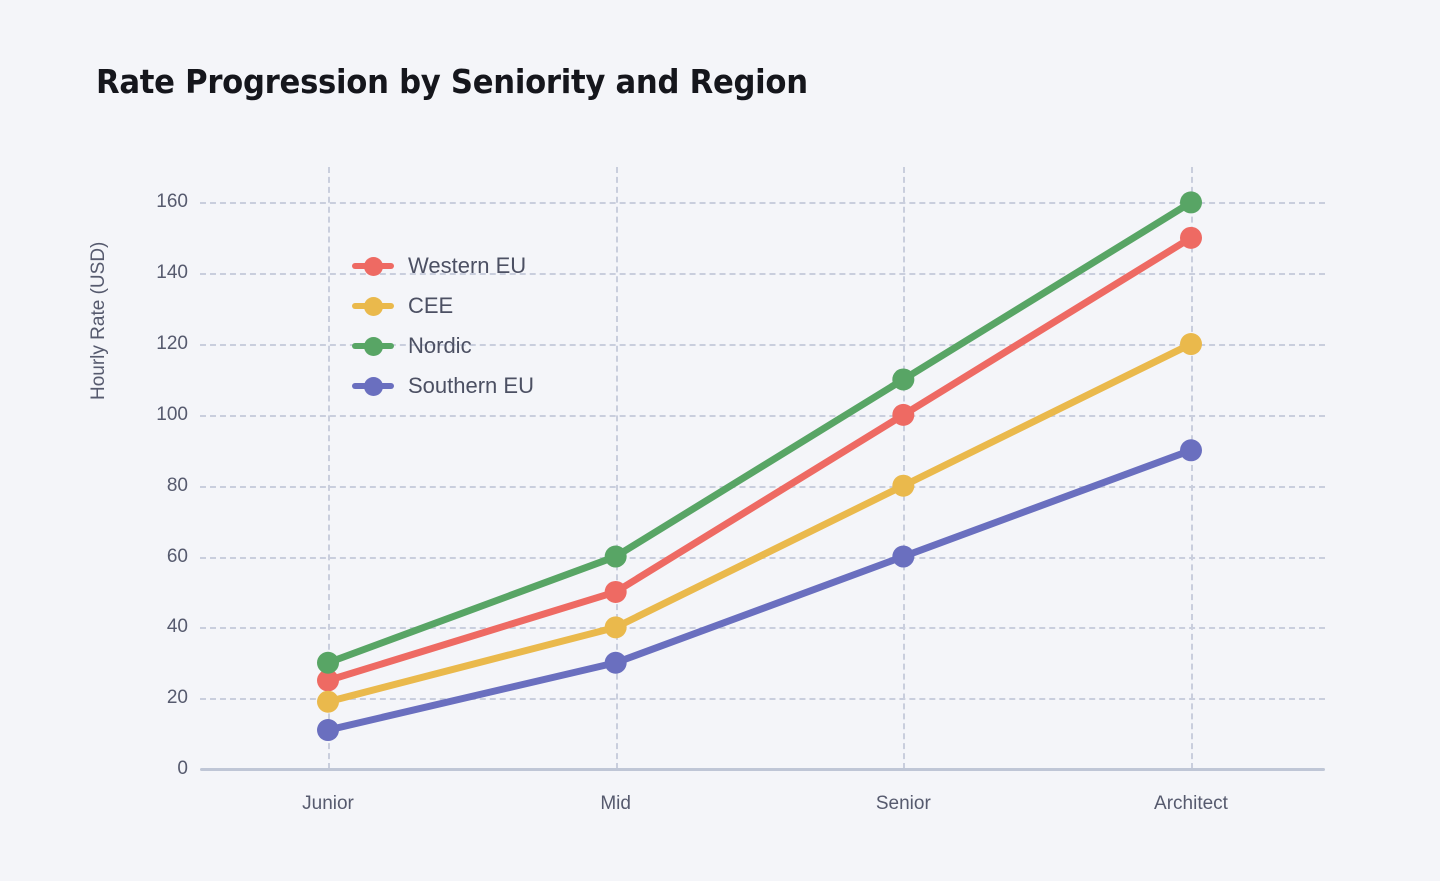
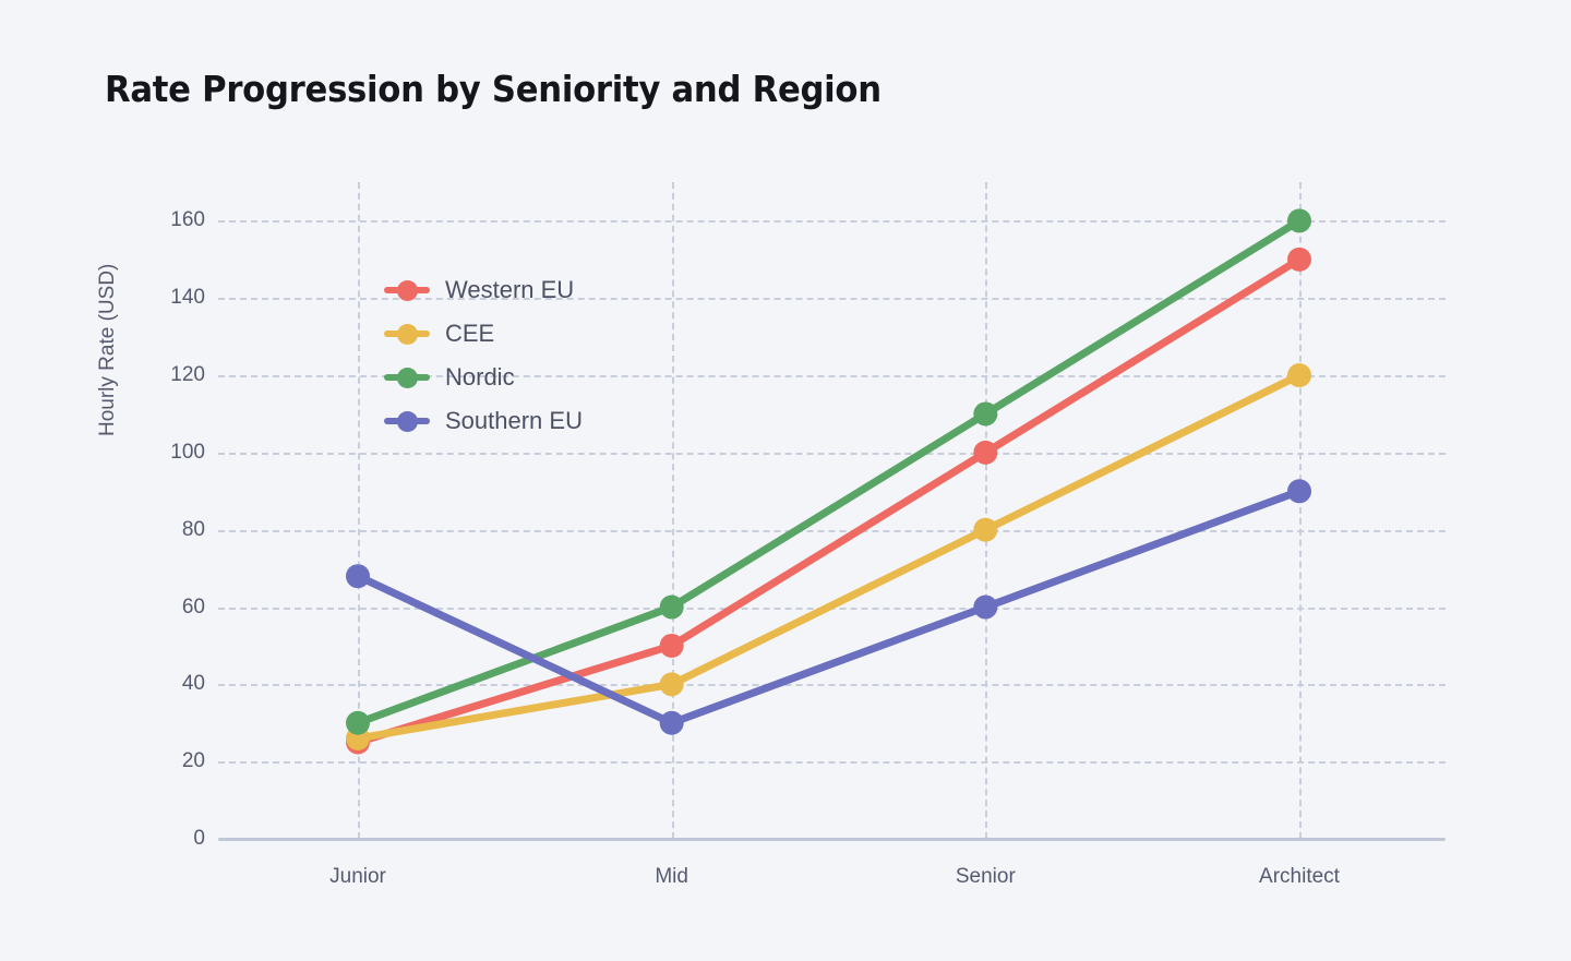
CEE/Junior: 19 -> 26
Southern EU/Junior: 11 -> 68
